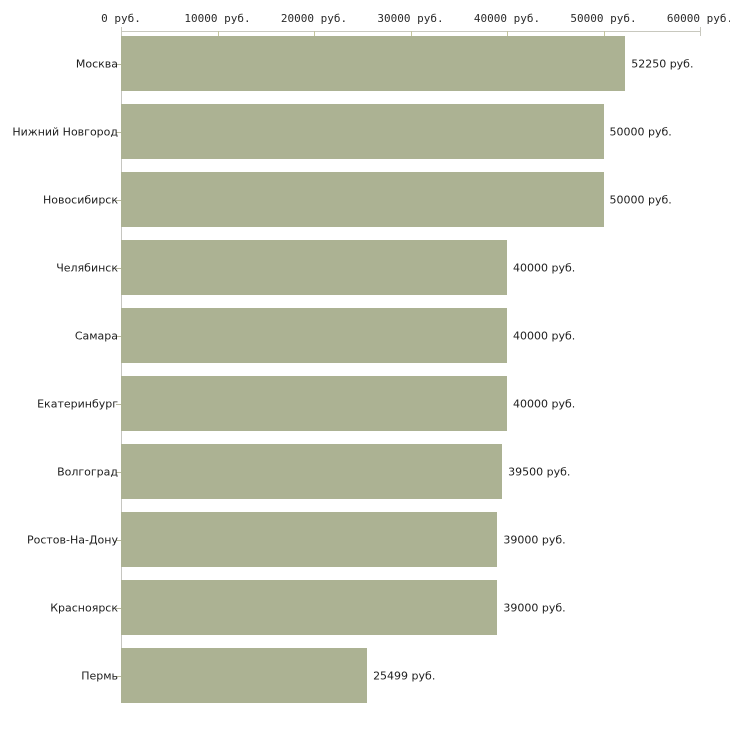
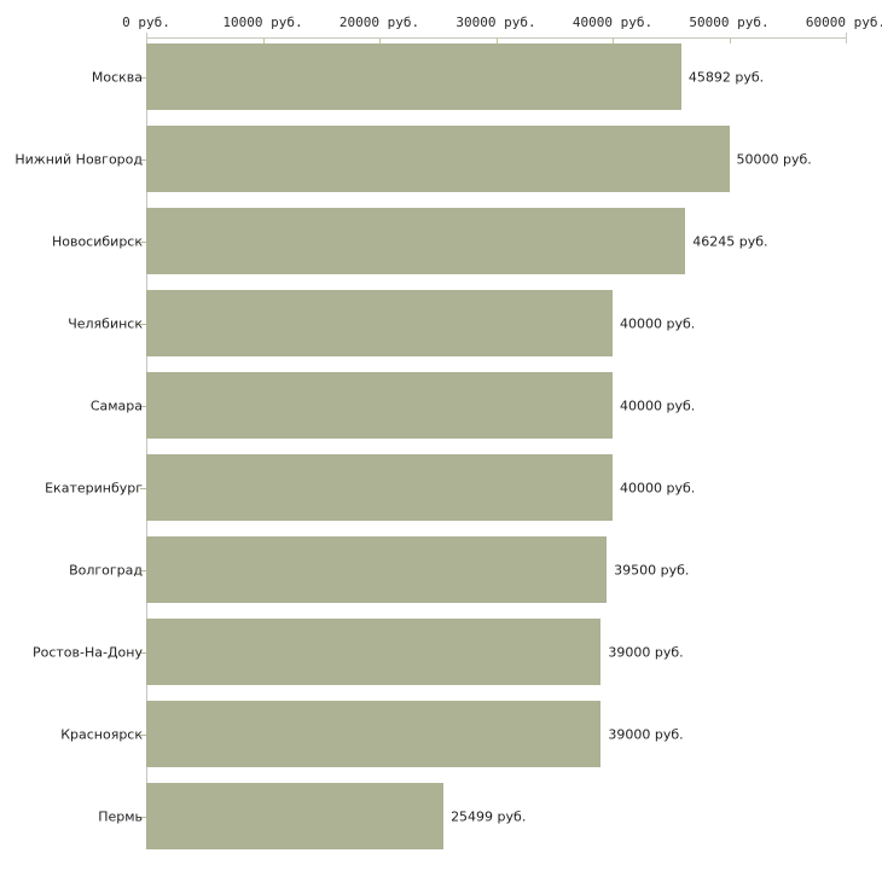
Москва: 52250 -> 45892
Новосибирск: 50000 -> 46245
